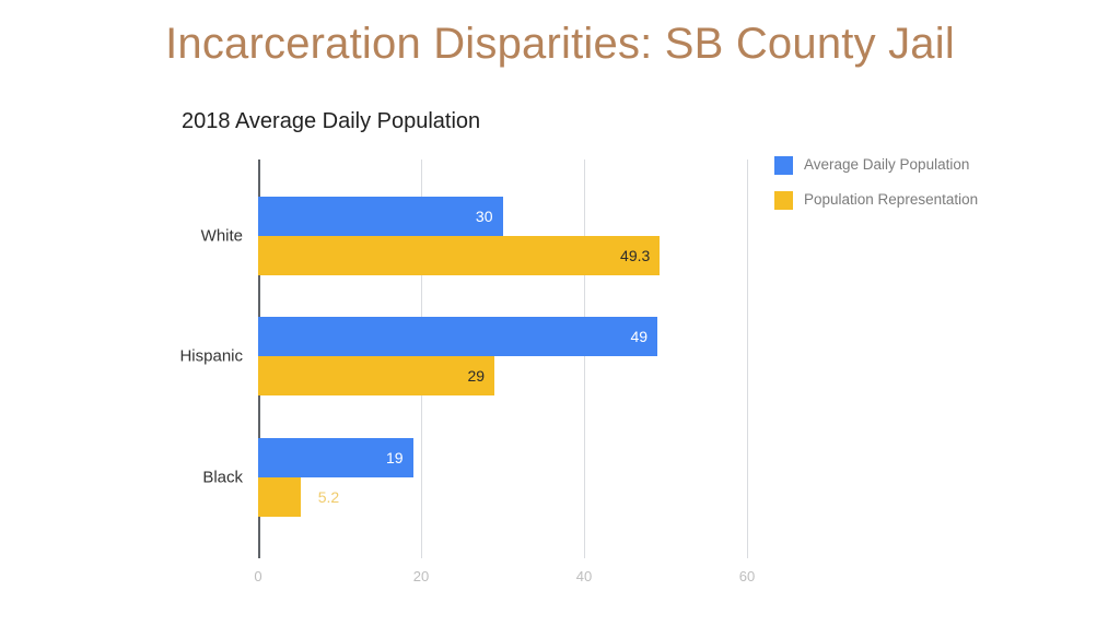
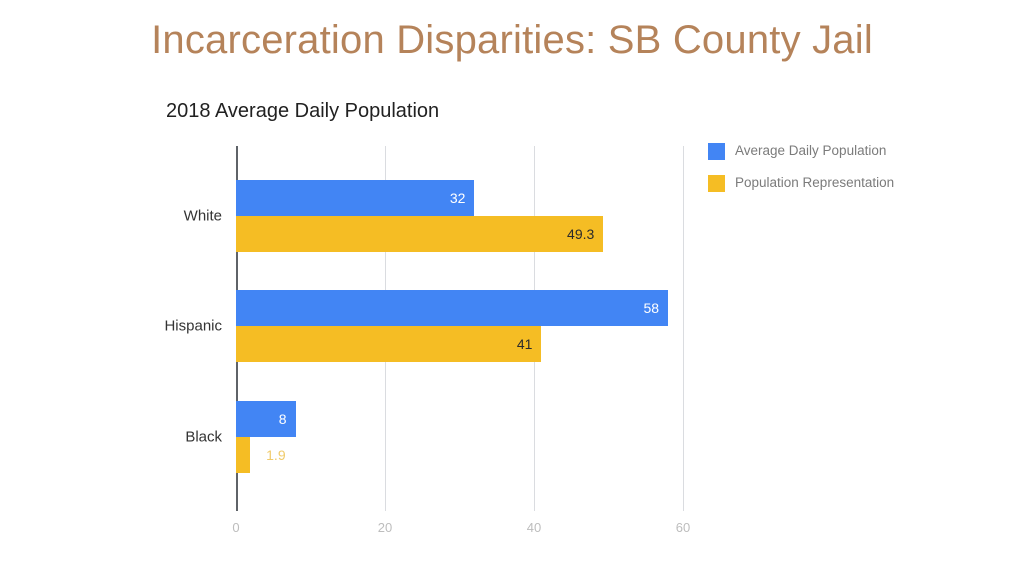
Average Daily Population/White: 30 -> 32
Average Daily Population/Hispanic: 49 -> 58
Population Representation/Hispanic: 29 -> 41
Average Daily Population/Black: 19 -> 8
Population Representation/Black: 5.2 -> 1.9
